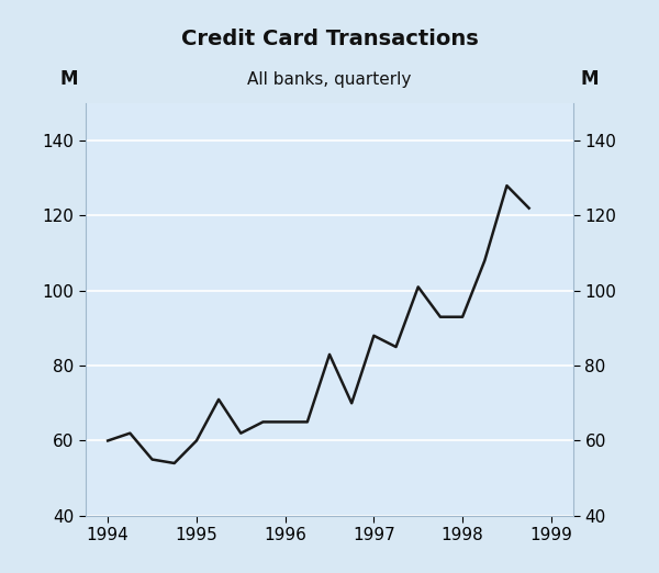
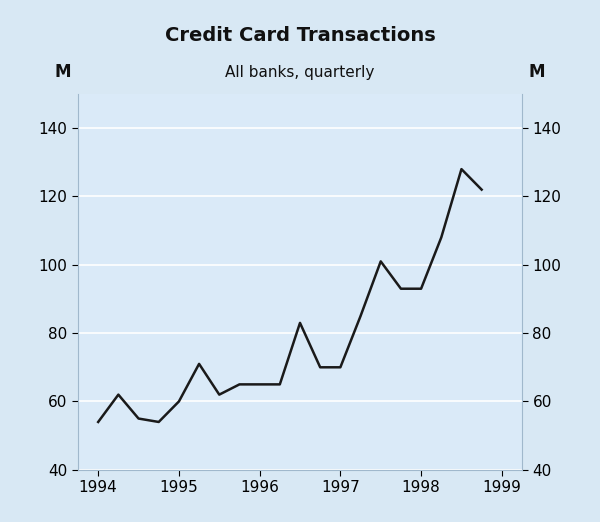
1994: 60 -> 54
1997: 88 -> 70
